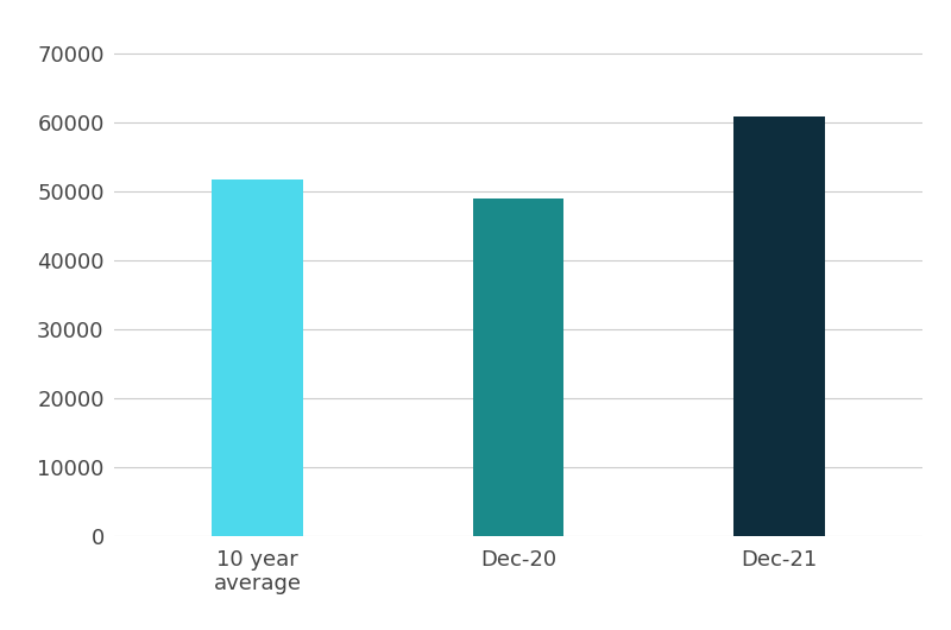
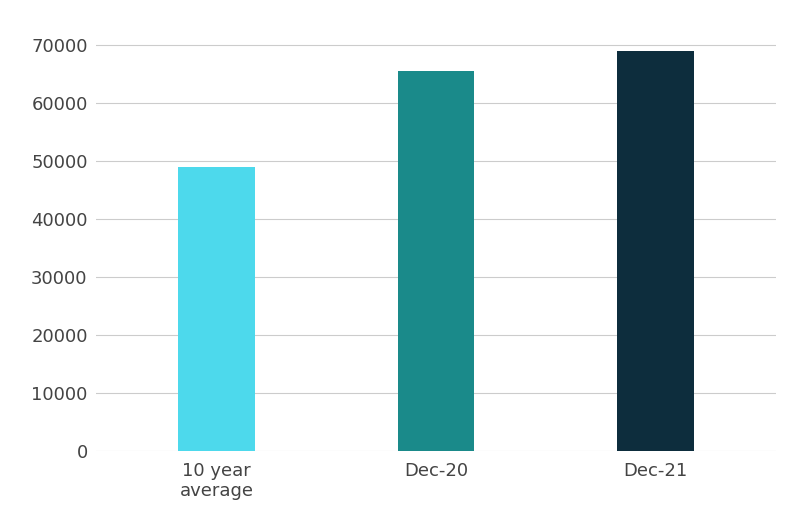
10 year average: 51600 -> 49000
Dec-20: 49000 -> 65500
Dec-21: 60800 -> 69000
